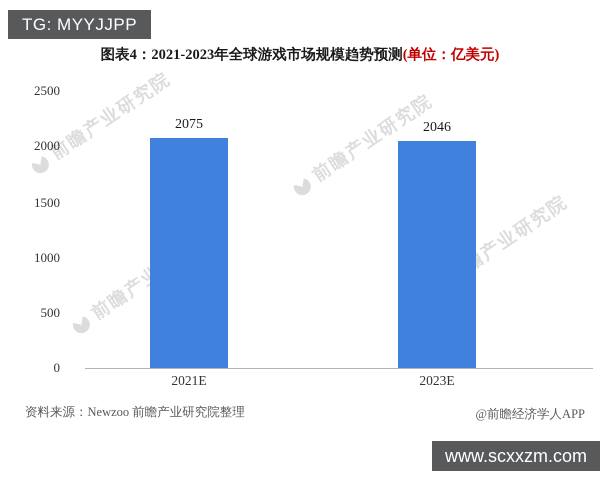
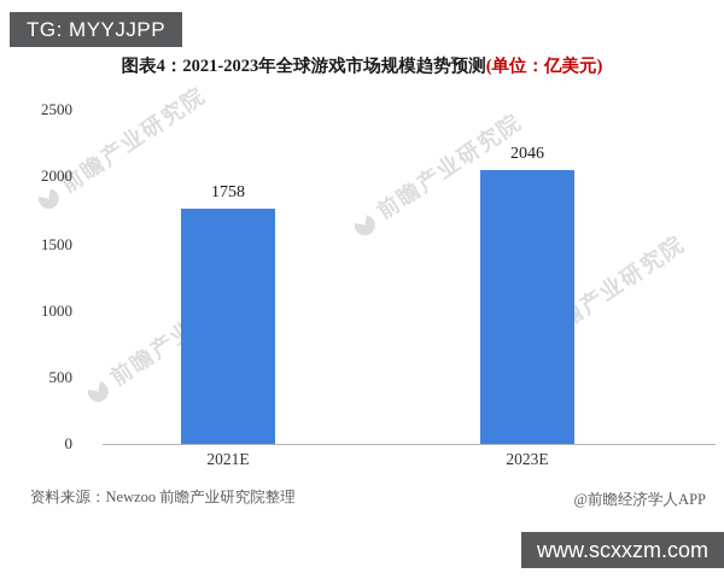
2021E: 2075 -> 1758
